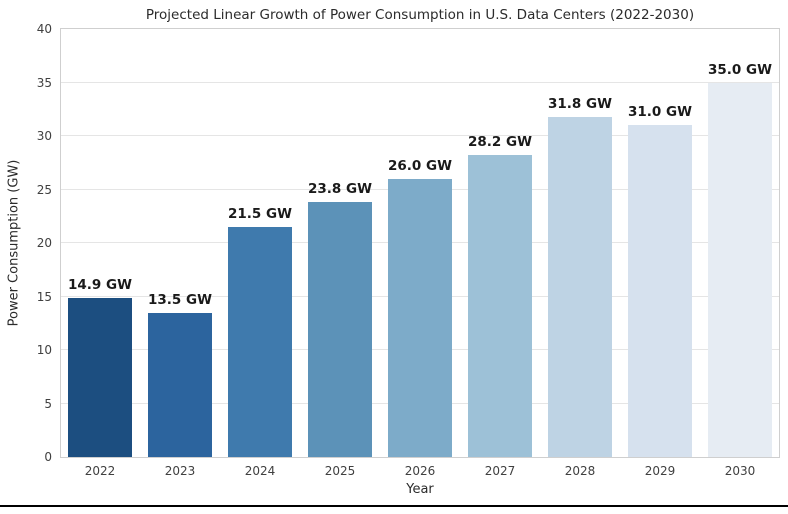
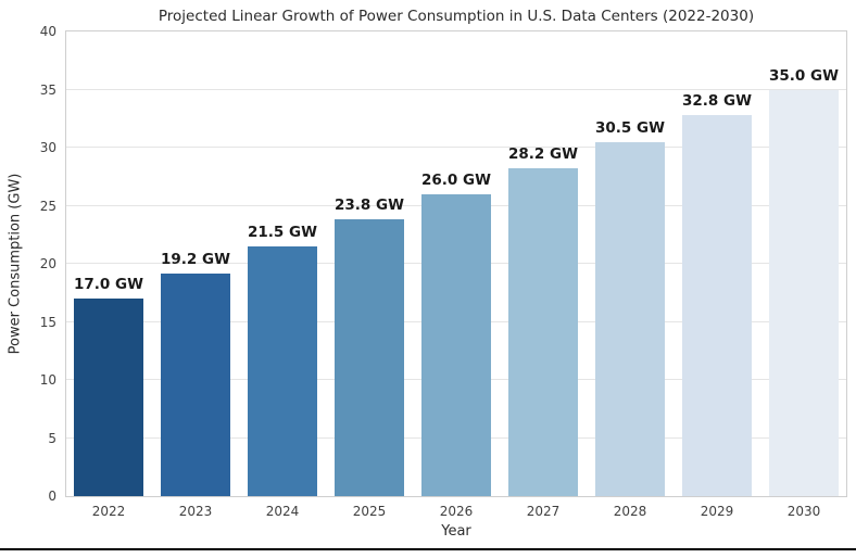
2022: 14.9 -> 17.0
2023: 13.5 -> 19.2
2028: 31.8 -> 30.5
2029: 31.0 -> 32.8
